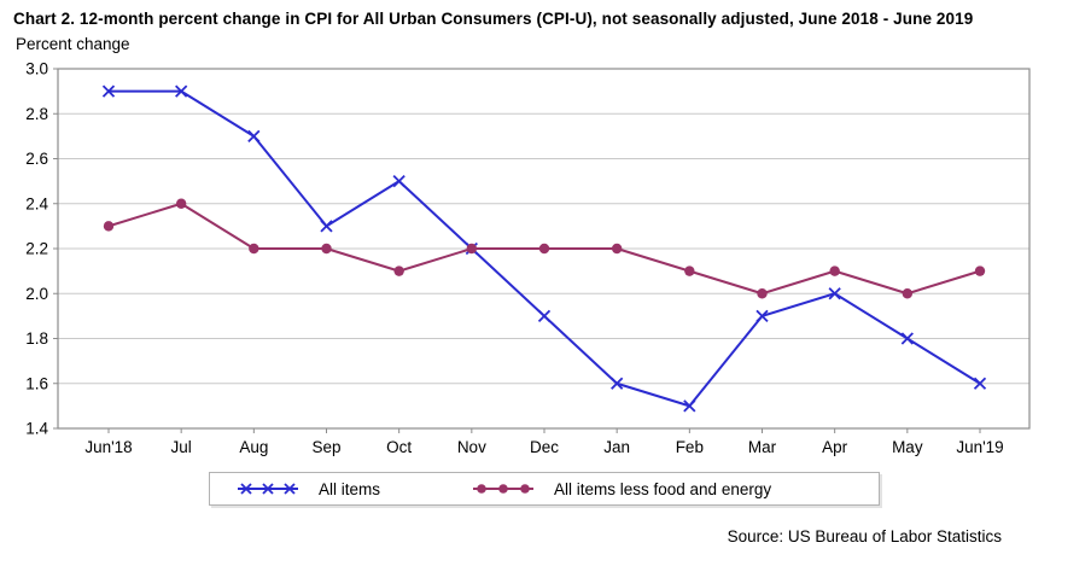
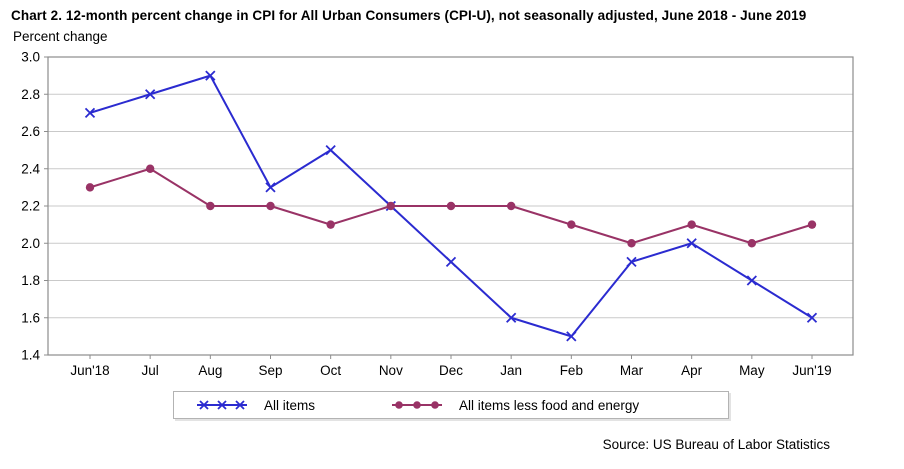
All items/Jun'18: 2.9 -> 2.7
All items/Jul: 2.9 -> 2.8
All items/Aug: 2.7 -> 2.9
